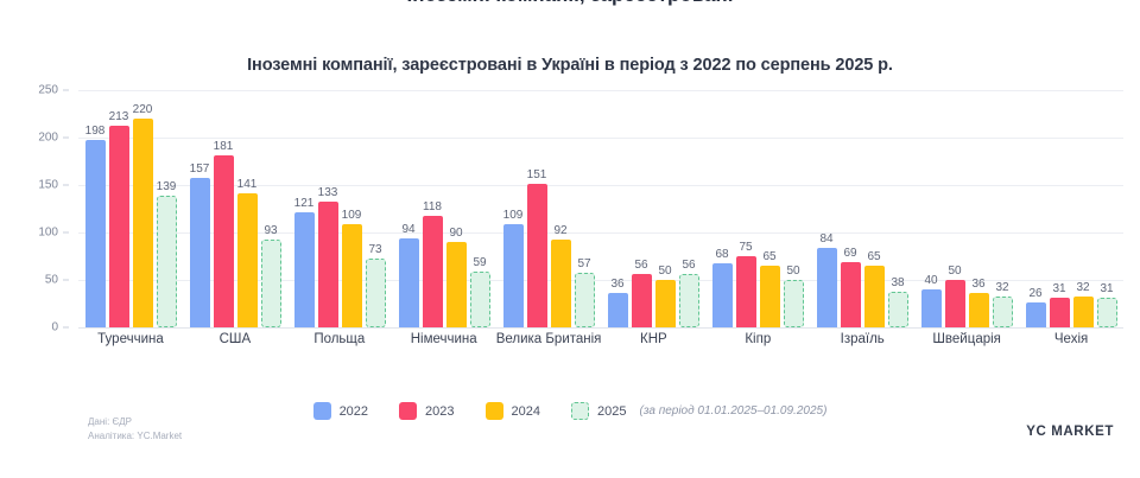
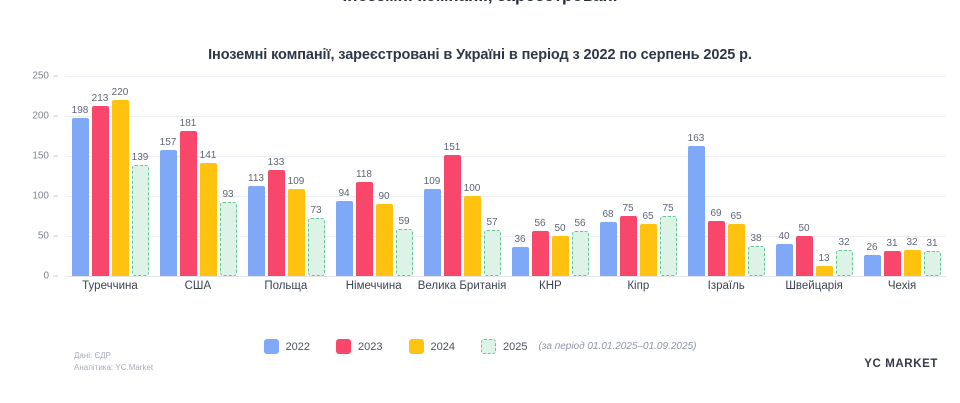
2022/Польща: 121 -> 113
2024/Велика Британія: 92 -> 100
2025/Кіпр: 50 -> 75
2022/Ізраїль: 84 -> 163
2024/Швейцарія: 36 -> 13
